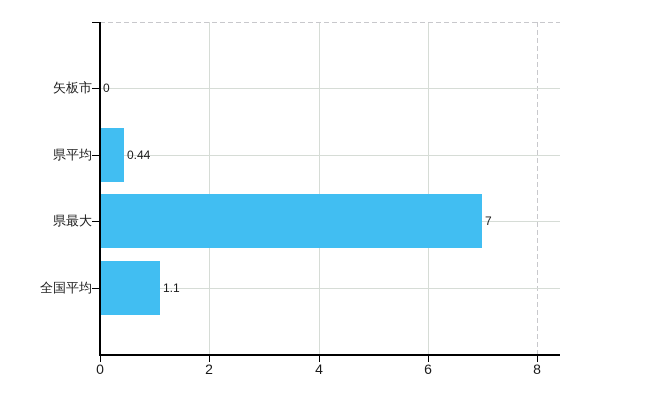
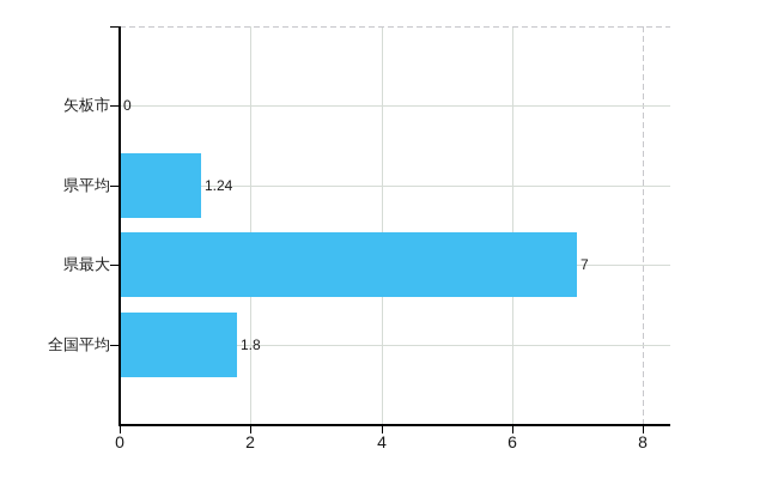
県平均: 0.44 -> 1.24
全国平均: 1.1 -> 1.8
